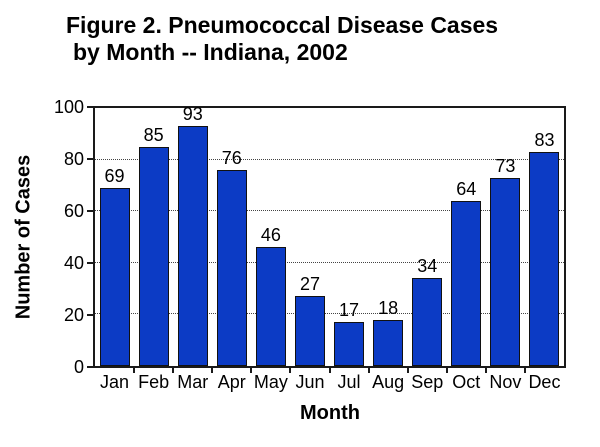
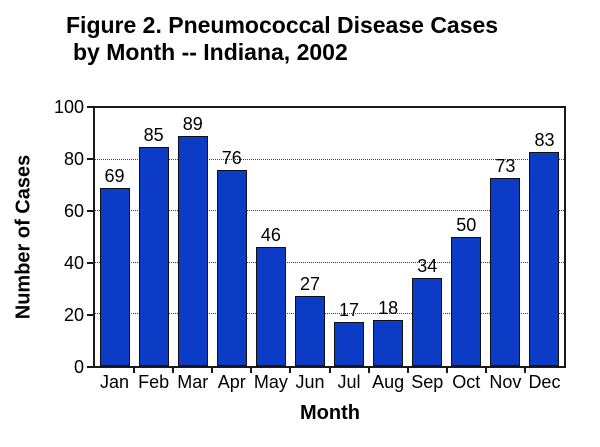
Mar: 93 -> 89
Oct: 64 -> 50
